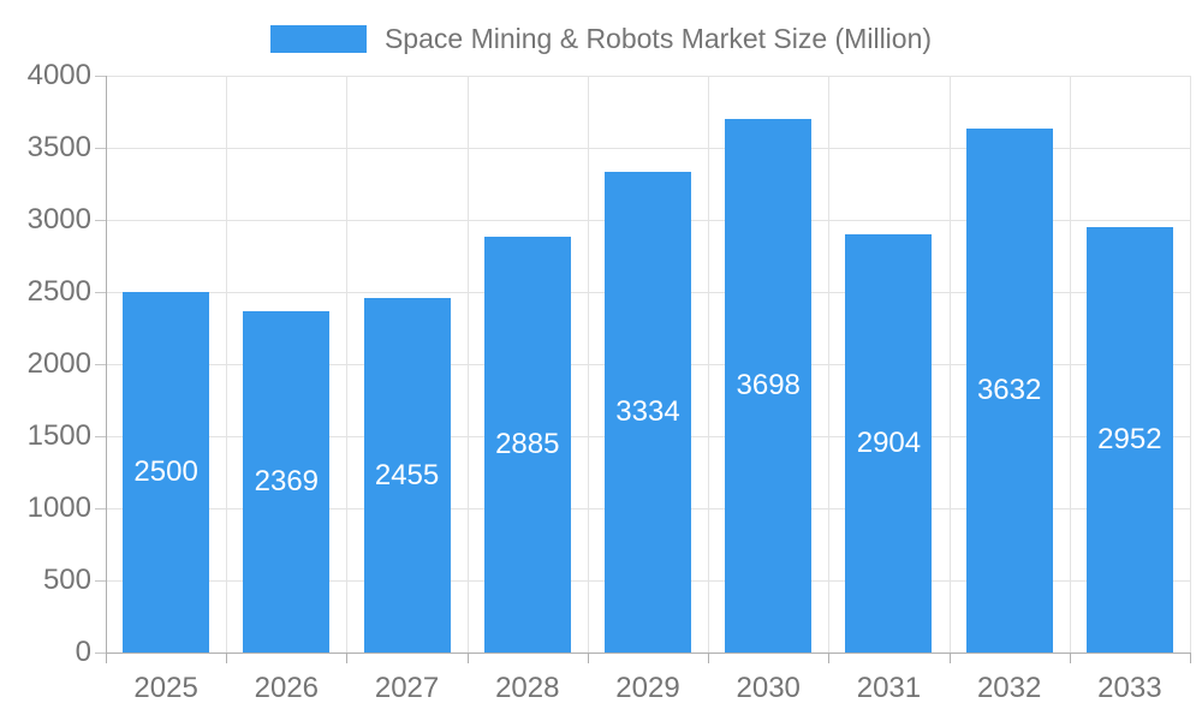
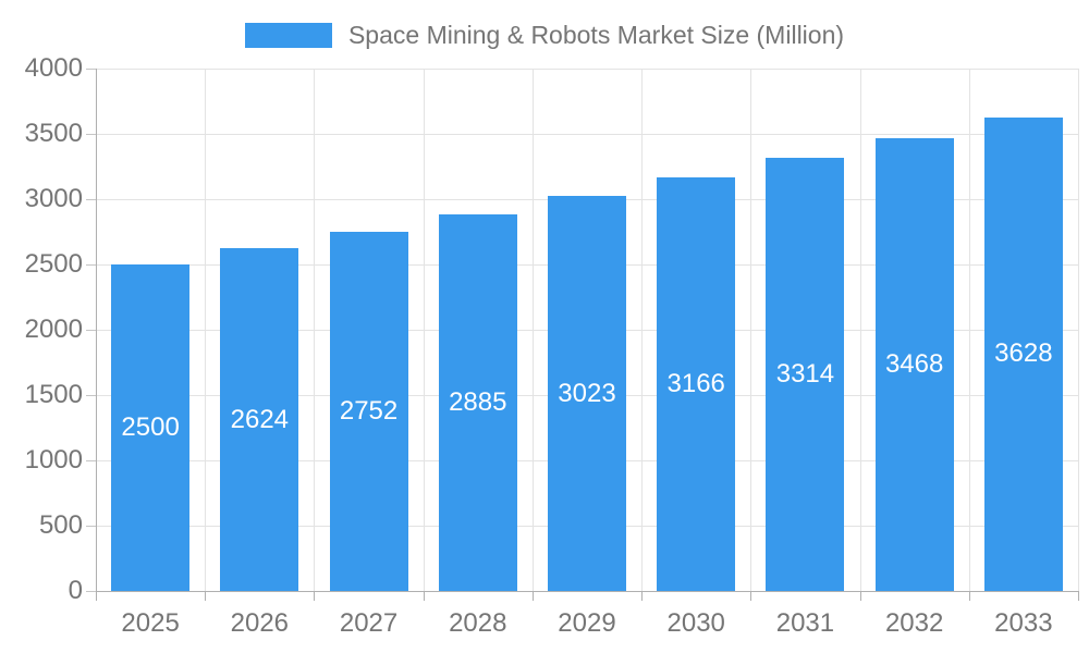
2026: 2369 -> 2624
2027: 2455 -> 2752
2029: 3334 -> 3023
2030: 3698 -> 3166
2031: 2904 -> 3314
2032: 3632 -> 3468
2033: 2952 -> 3628
